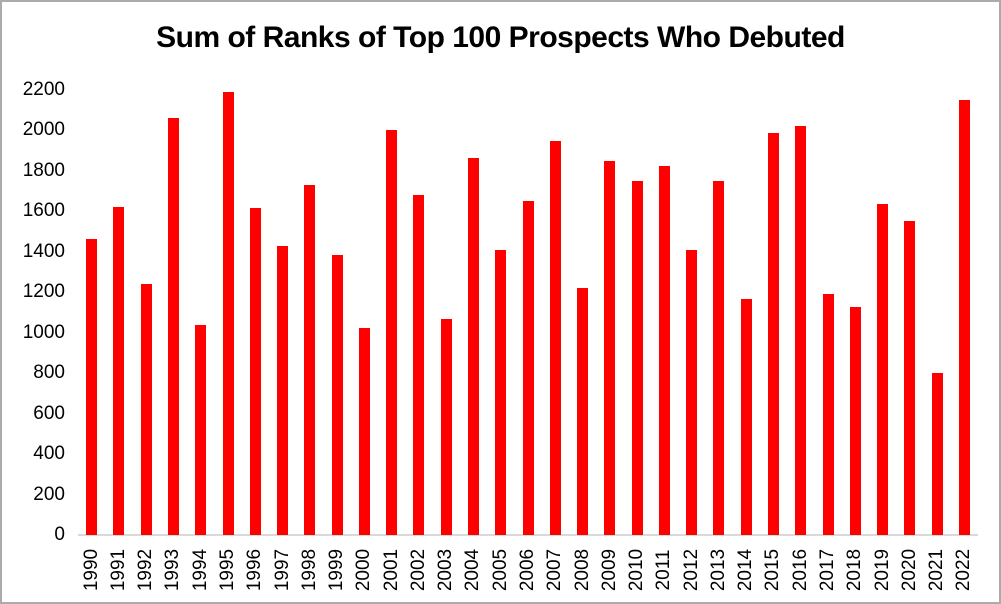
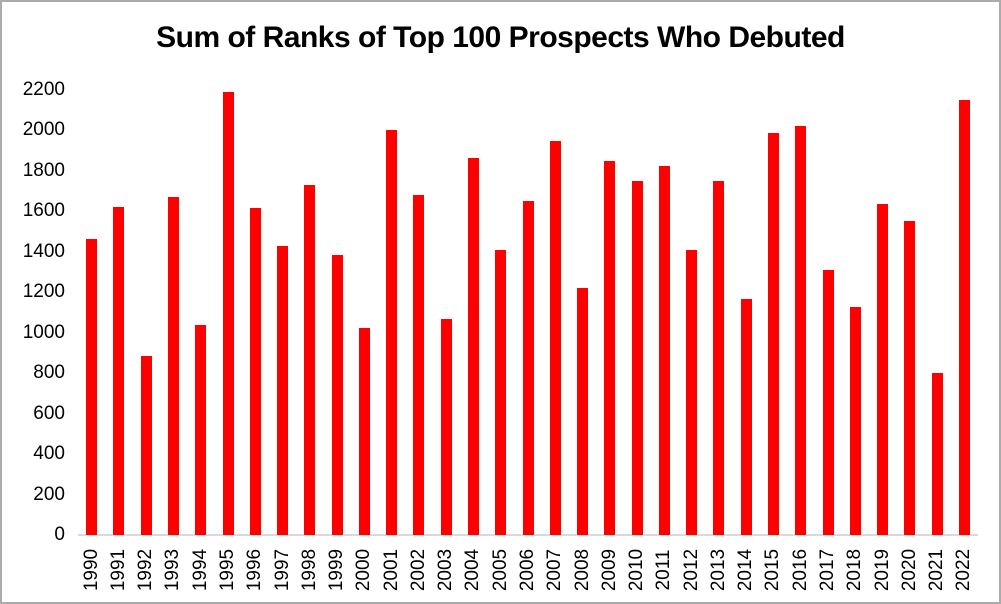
1992: 1240 -> 880
1993: 2060 -> 1670
2017: 1190 -> 1310
